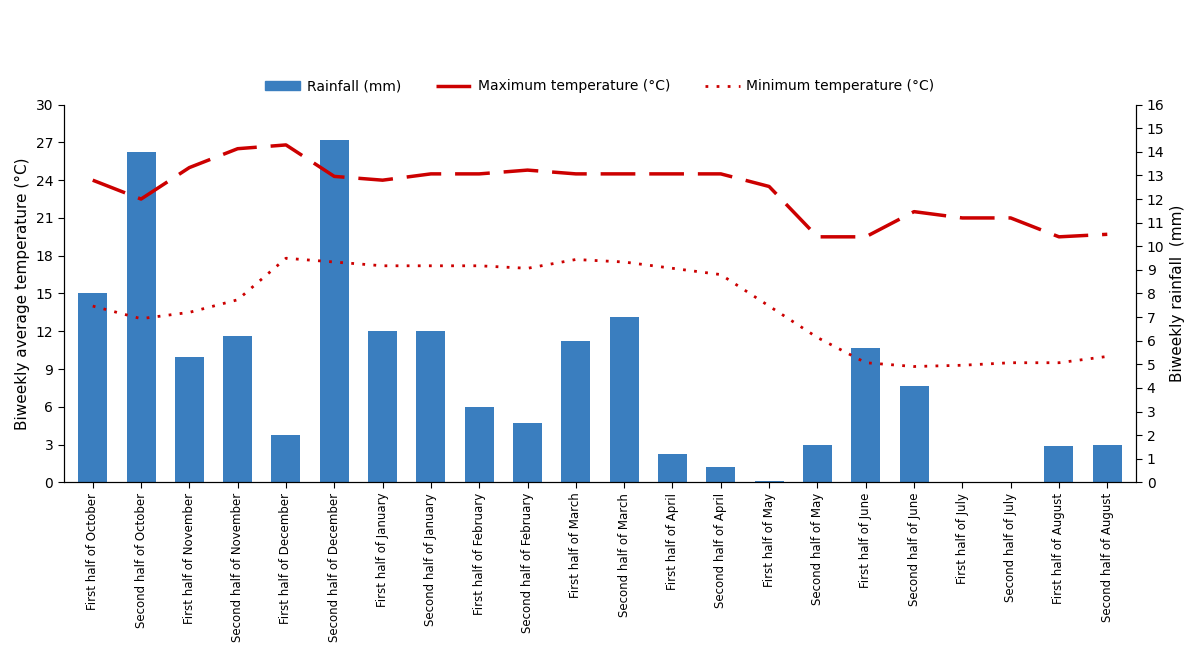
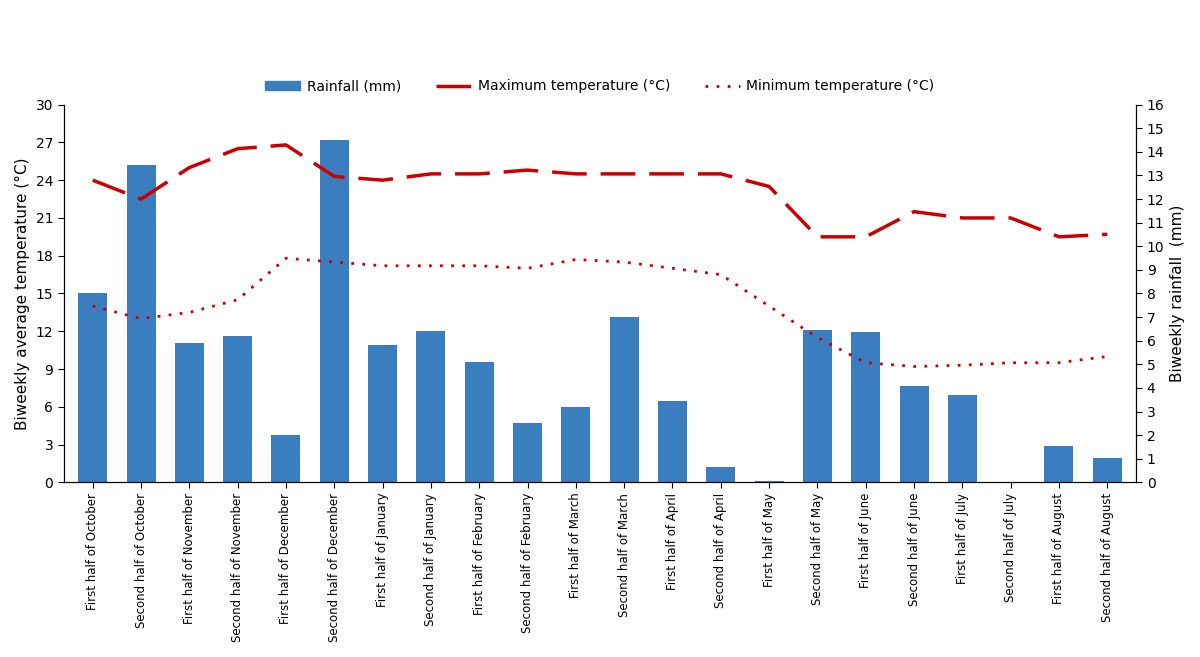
Rainfall (mm)/Second half of October: 14.00 -> 13.45
Rainfall (mm)/First half of November: 5.30 -> 5.90
Rainfall (mm)/First half of January: 6.40 -> 5.80
Rainfall (mm)/First half of February: 3.20 -> 5.10
Rainfall (mm)/First half of March: 6.00 -> 3.20
Rainfall (mm)/First half of April: 1.20 -> 3.45
Rainfall (mm)/Second half of May: 1.60 -> 6.45
Rainfall (mm)/First half of June: 5.70 -> 6.35
Rainfall (mm)/First half of July: 0.02 -> 3.70
Rainfall (mm)/Second half of August: 1.60 -> 1.05
